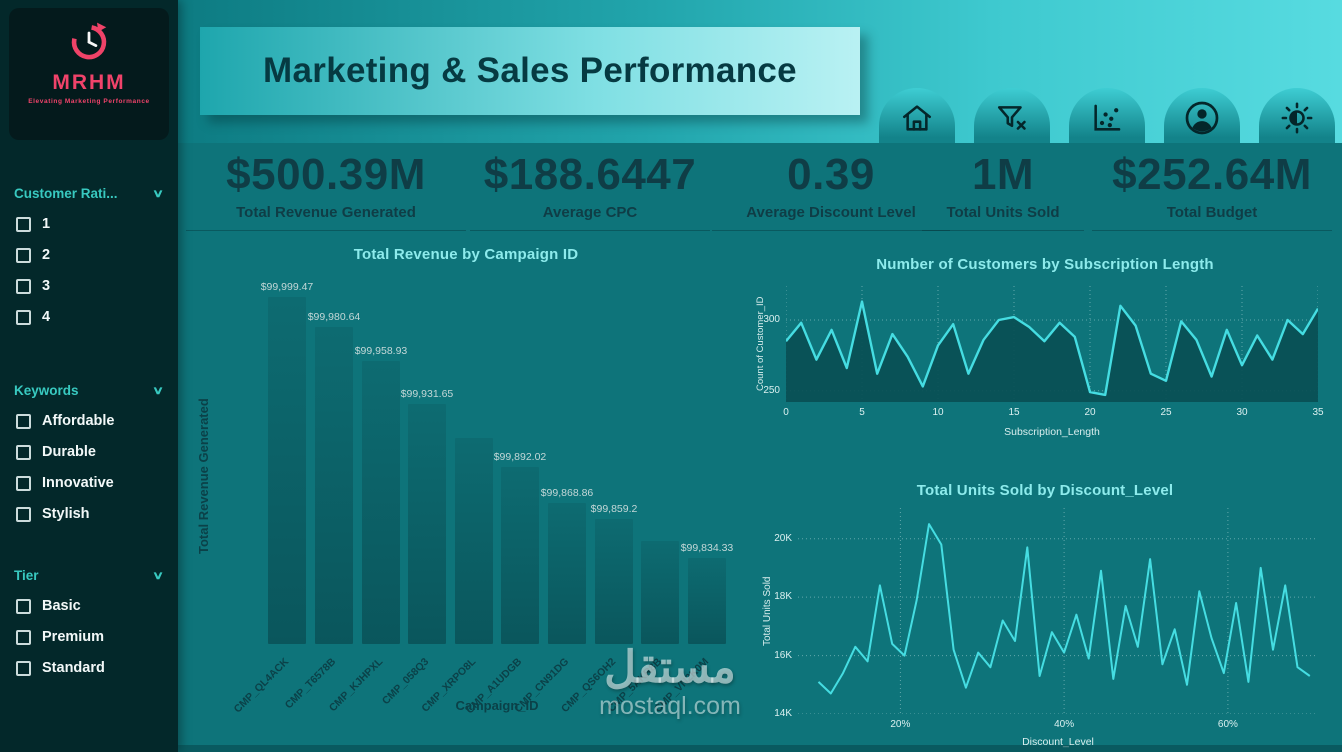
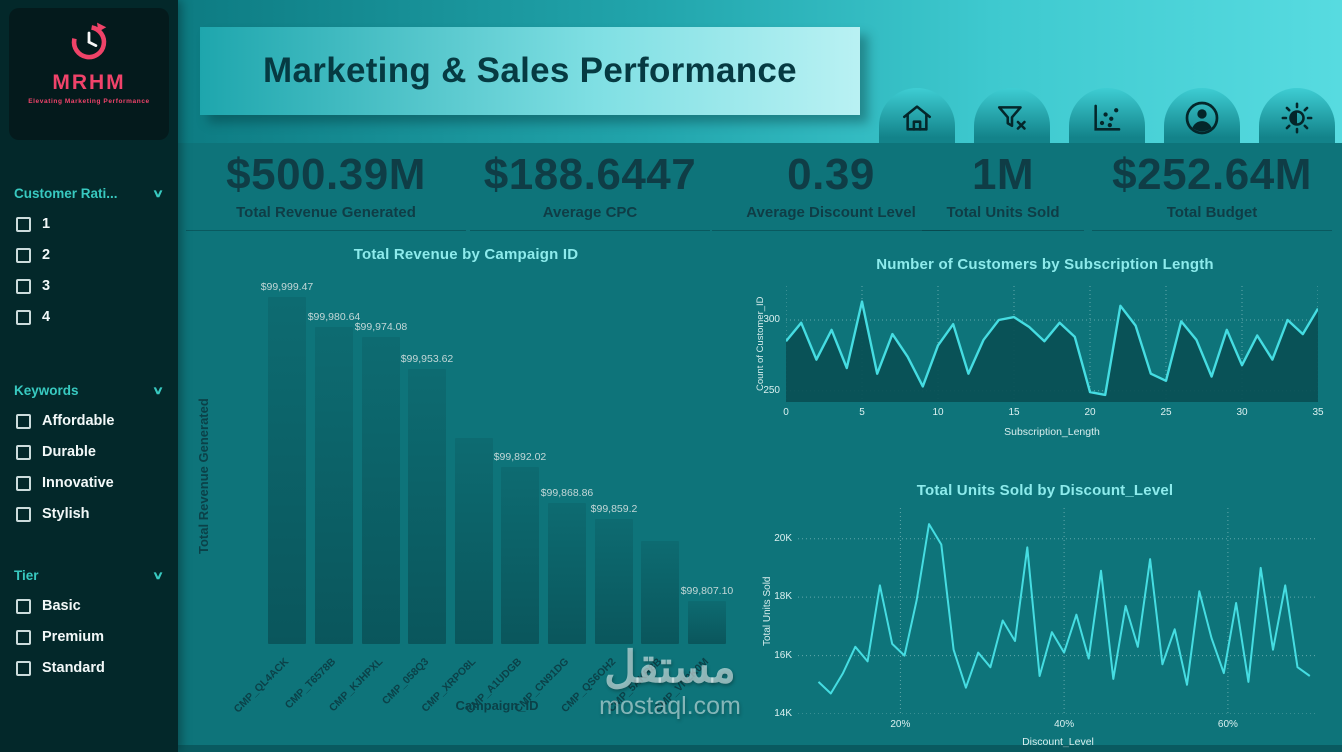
Total Revenue by Campaign ID/CMP_KJHPXL: $99,958.93 -> $99,974.08
Total Revenue by Campaign ID/CMP_058Q3: $99,931.65 -> $99,953.62
Total Revenue by Campaign ID/CMP_VN2K0M: $99,834.33 -> $99,807.10
